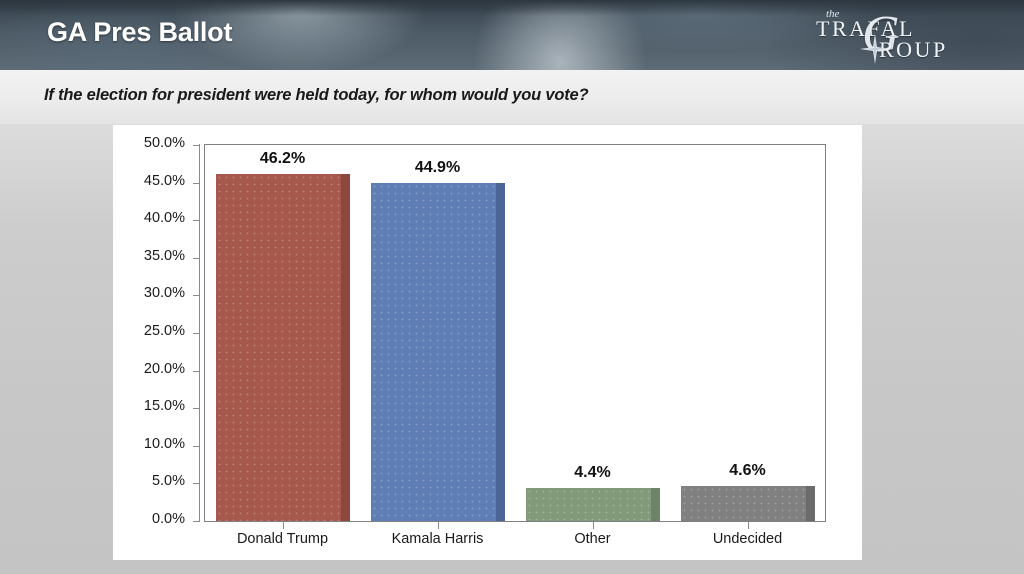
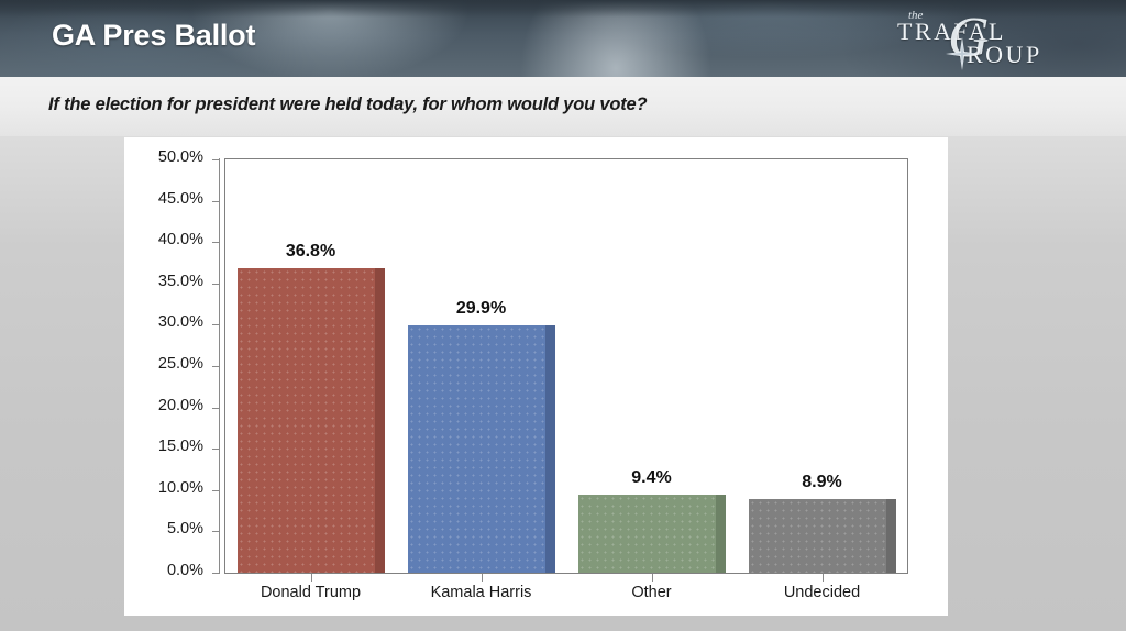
Donald Trump: 46.2% -> 36.8%
Kamala Harris: 44.9% -> 29.9%
Other: 4.4% -> 9.4%
Undecided: 4.6% -> 8.9%
